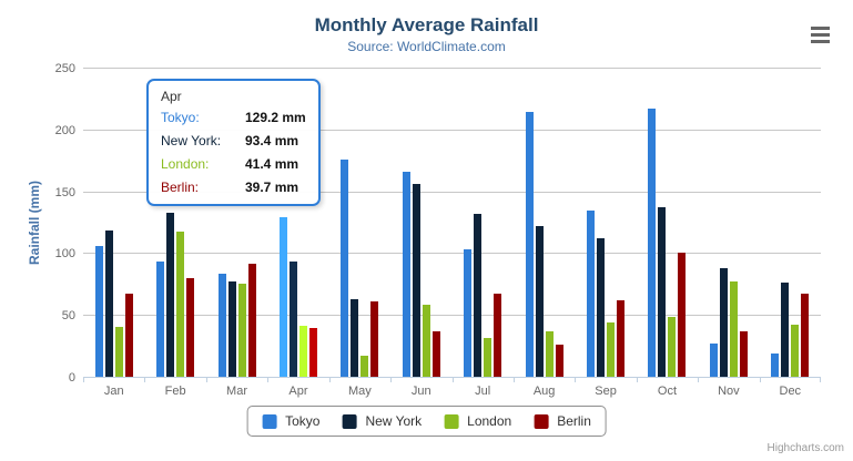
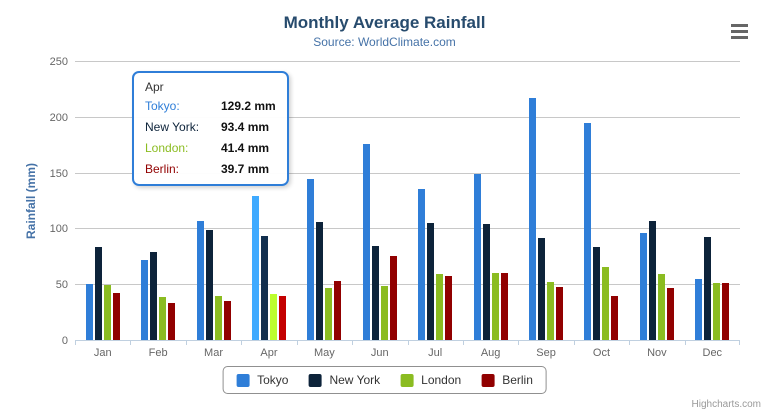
Tokyo/Jan: 106 -> 50
New York/Jan: 118 -> 84
London/Jan: 40 -> 49
Berlin/Jan: 67 -> 42
Tokyo/Feb: 93 -> 72
New York/Feb: 133 -> 79
London/Feb: 117 -> 39
Berlin/Feb: 80 -> 33
Tokyo/Mar: 83 -> 106
New York/Mar: 77 -> 98
London/Mar: 75 -> 39
Berlin/Mar: 91 -> 34
Tokyo/May: 176 -> 144
New York/May: 63 -> 106
London/May: 17 -> 47
Berlin/May: 61 -> 53
Tokyo/Jun: 166 -> 176
New York/Jun: 156 -> 84
London/Jun: 58 -> 48
Berlin/Jun: 37 -> 76
Tokyo/Jul: 103 -> 136
New York/Jul: 132 -> 105
London/Jul: 31 -> 59
Berlin/Jul: 67 -> 57
Tokyo/Aug: 214 -> 148
New York/Aug: 122 -> 104
London/Aug: 37 -> 60
Berlin/Aug: 26 -> 60
Tokyo/Sep: 134 -> 216
New York/Sep: 112 -> 91
London/Sep: 44 -> 52
Berlin/Sep: 62 -> 48
Tokyo/Oct: 217 -> 194
New York/Oct: 137 -> 84
London/Oct: 48 -> 65
Berlin/Oct: 100 -> 39
Tokyo/Nov: 27 -> 96
New York/Nov: 88 -> 107
London/Nov: 77 -> 59
Berlin/Nov: 37 -> 47
Tokyo/Dec: 19 -> 54
New York/Dec: 76 -> 92
London/Dec: 42 -> 51
Berlin/Dec: 67 -> 51
